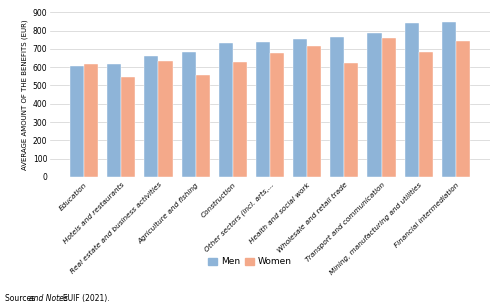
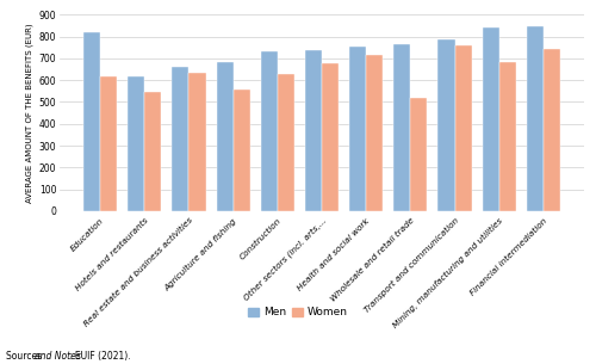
Men/Education: 610 -> 820
Women/Wholesale and retail trade: 620 -> 520
